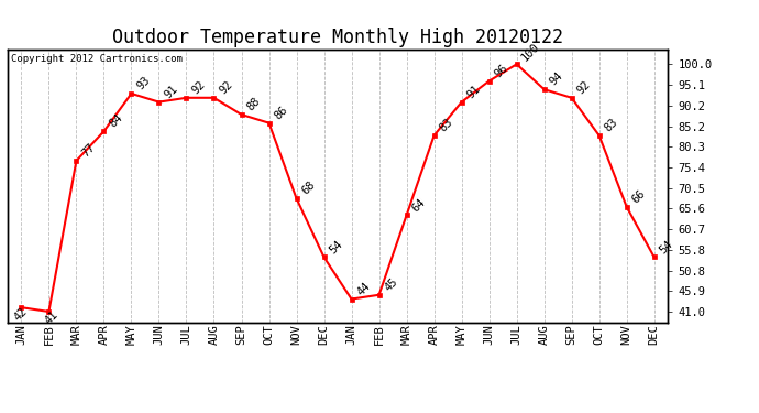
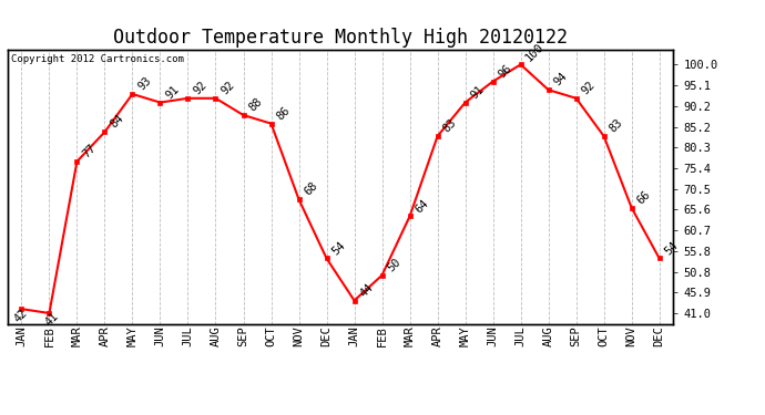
FEB: 45 -> 50
